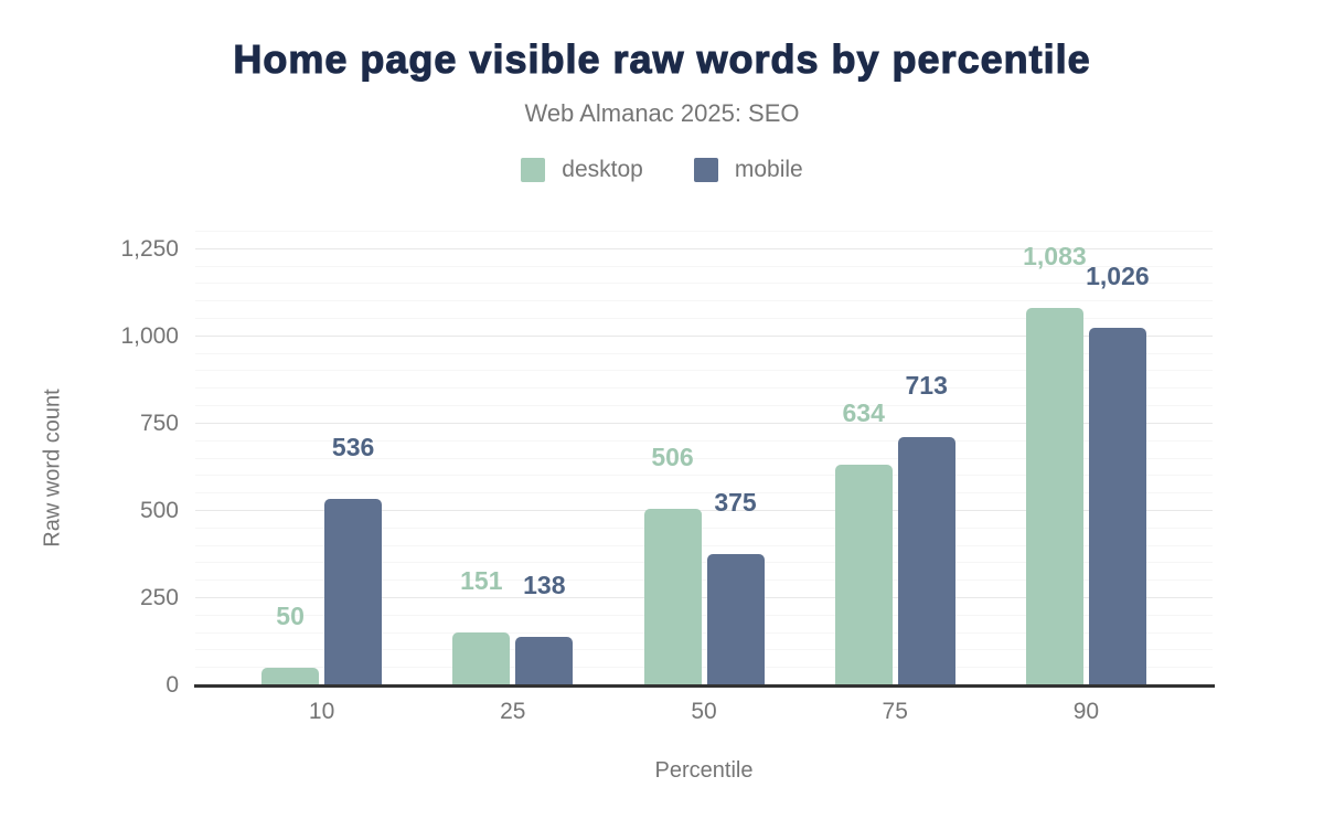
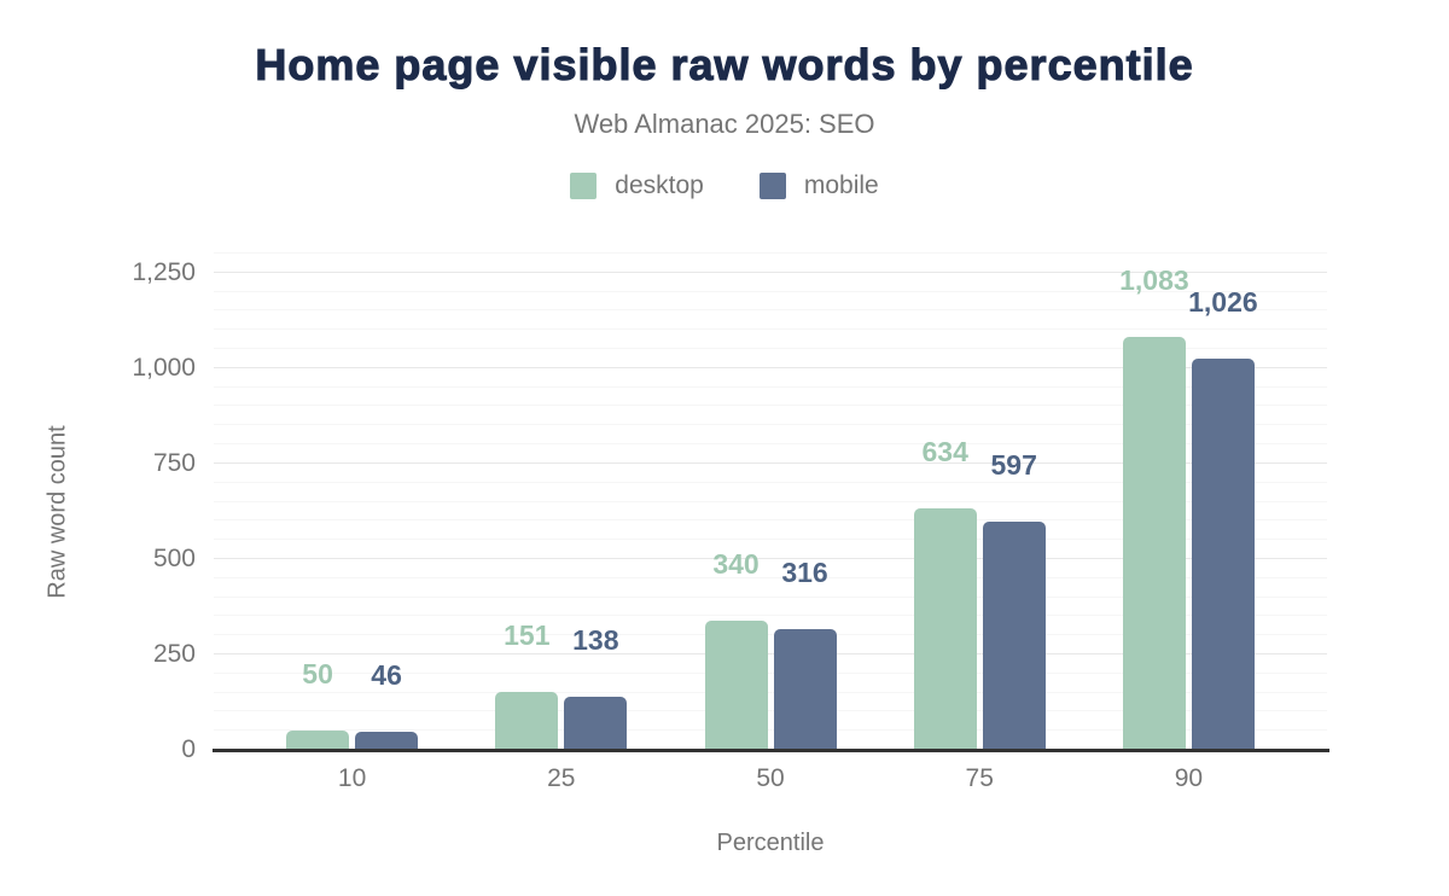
mobile/10: 536 -> 46
desktop/50: 506 -> 340
mobile/50: 375 -> 316
mobile/75: 713 -> 597
